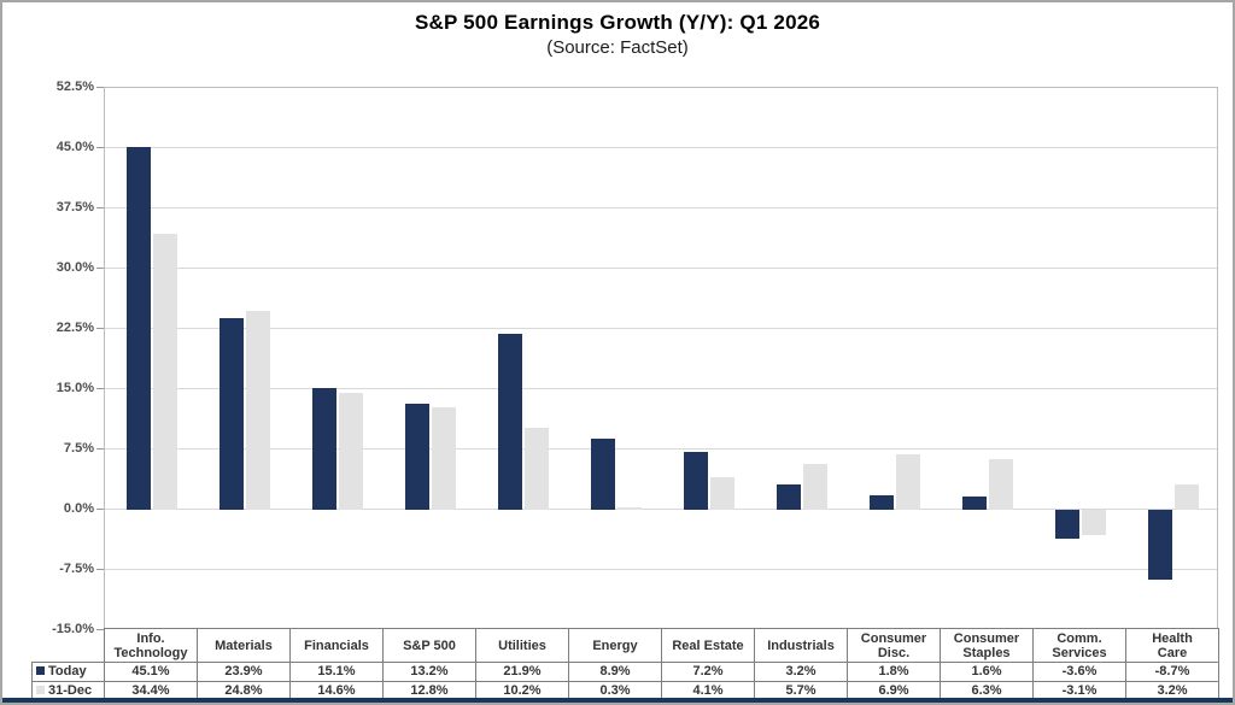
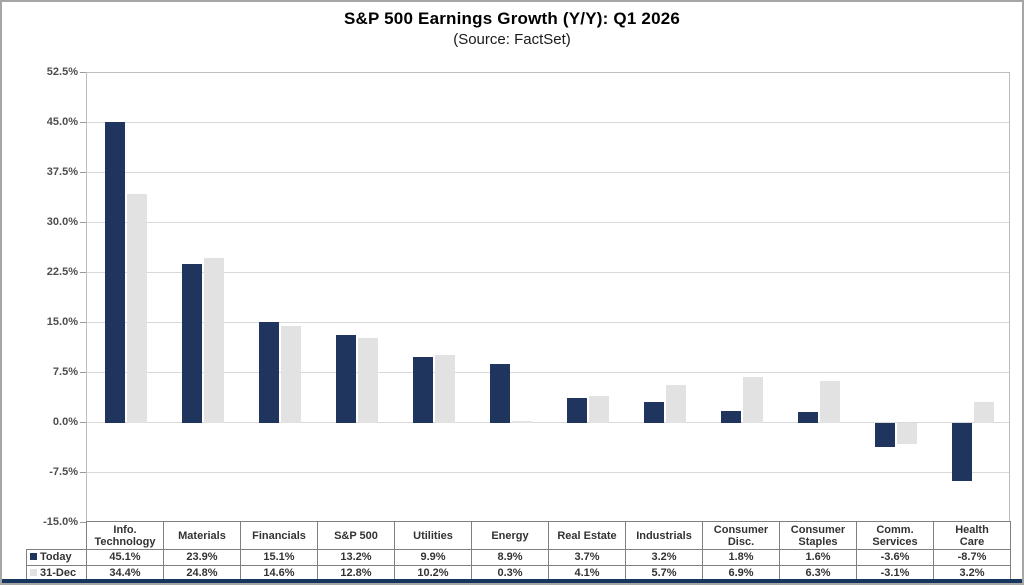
Today/Utilities: 21.9% -> 9.9%
Today/Real Estate: 7.2% -> 3.7%
